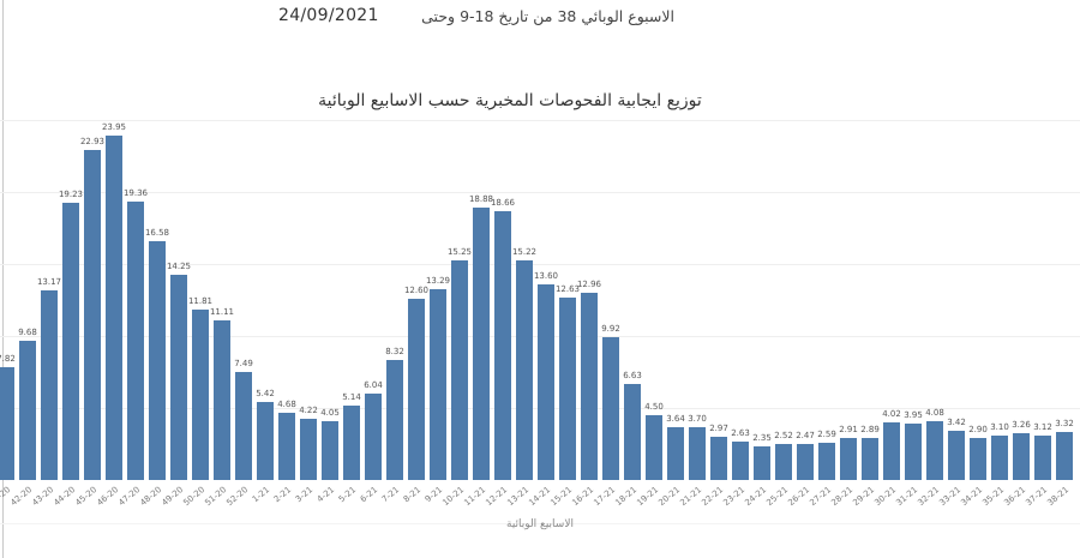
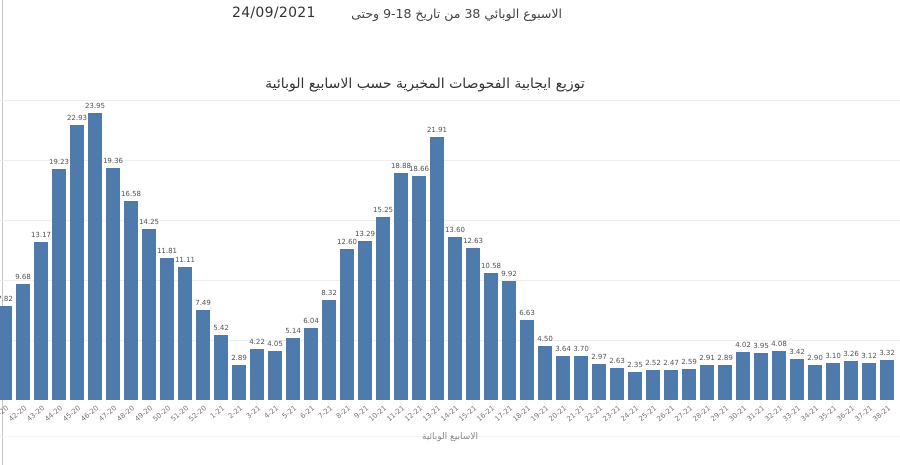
2-21: 4.68 -> 2.89
13-21: 15.22 -> 21.91
16-21: 12.96 -> 10.58
